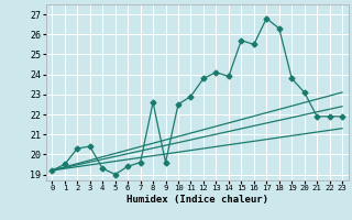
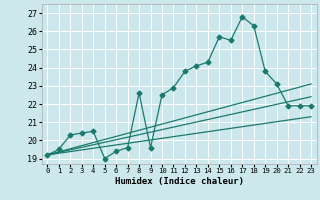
4: 19.3 -> 20.5
14: 23.9 -> 24.3
